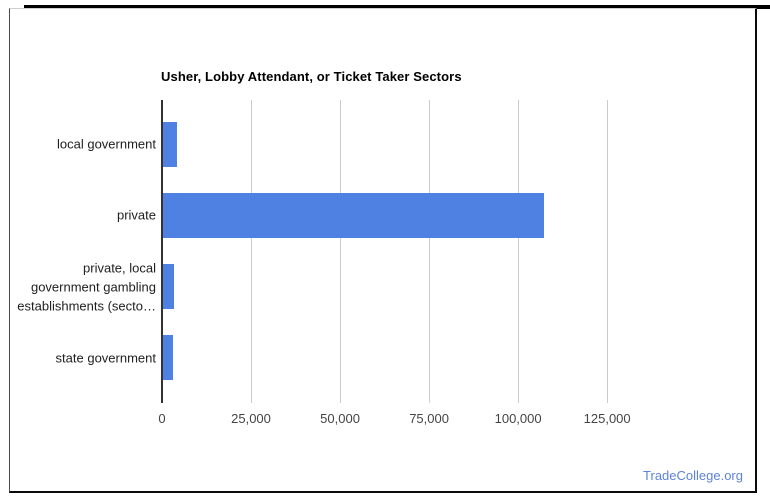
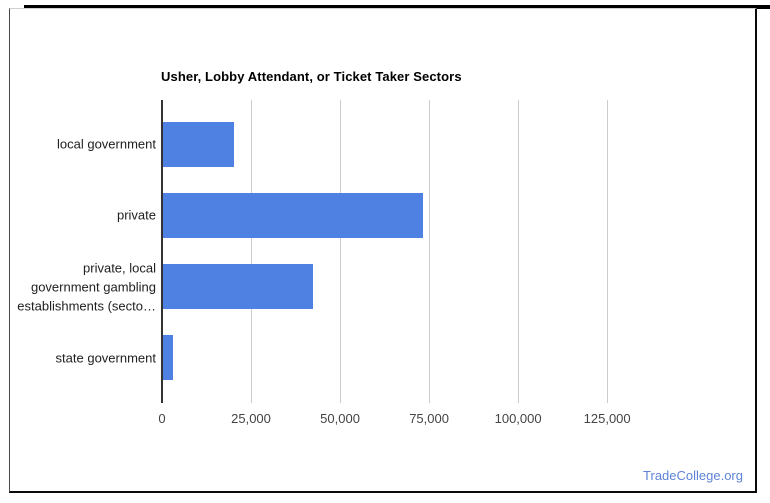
local government: 4000 -> 20000
private: 107000 -> 73000
private, local government gambling establishments (secto…: 3000 -> 42000
